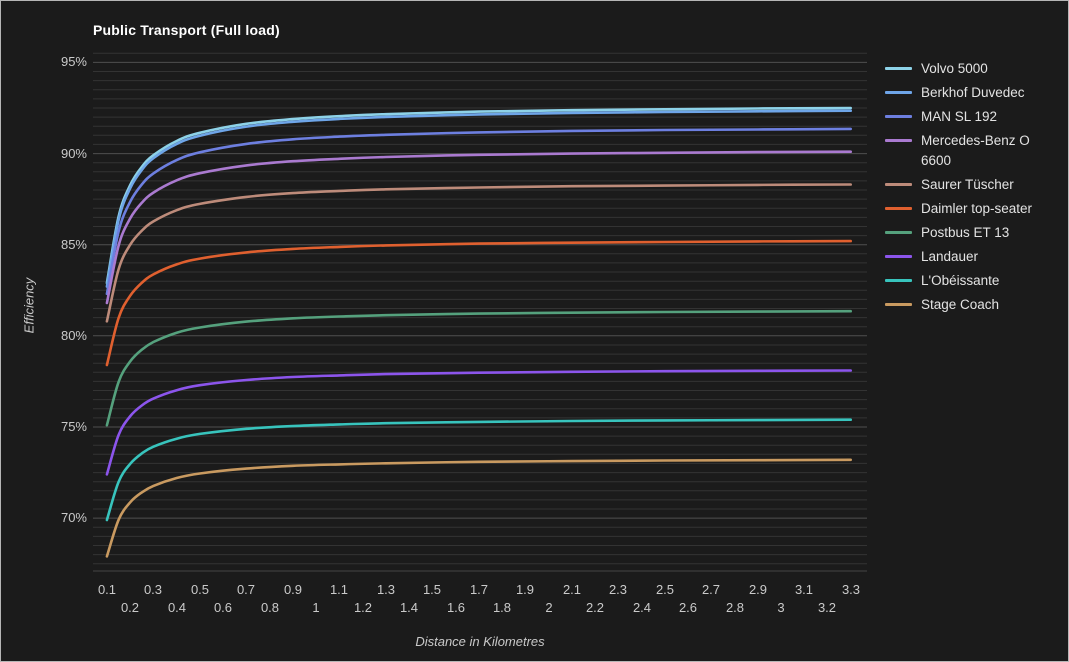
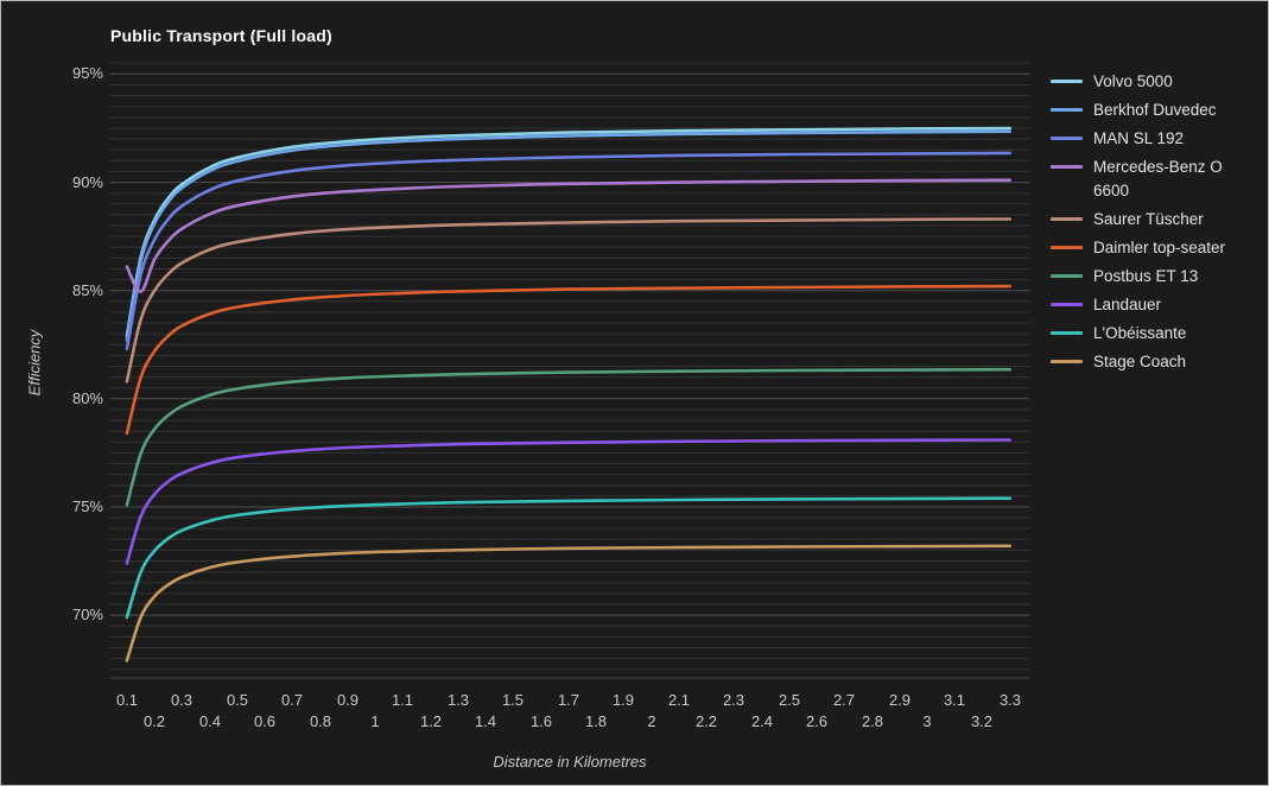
Mercedes-Benz O 6600/0.1: 81,8% -> 86,1%
